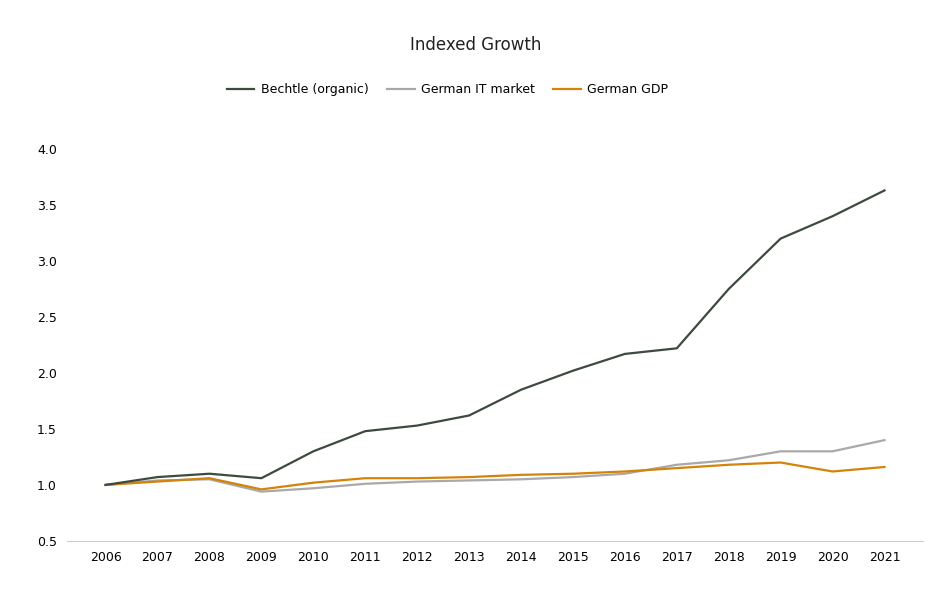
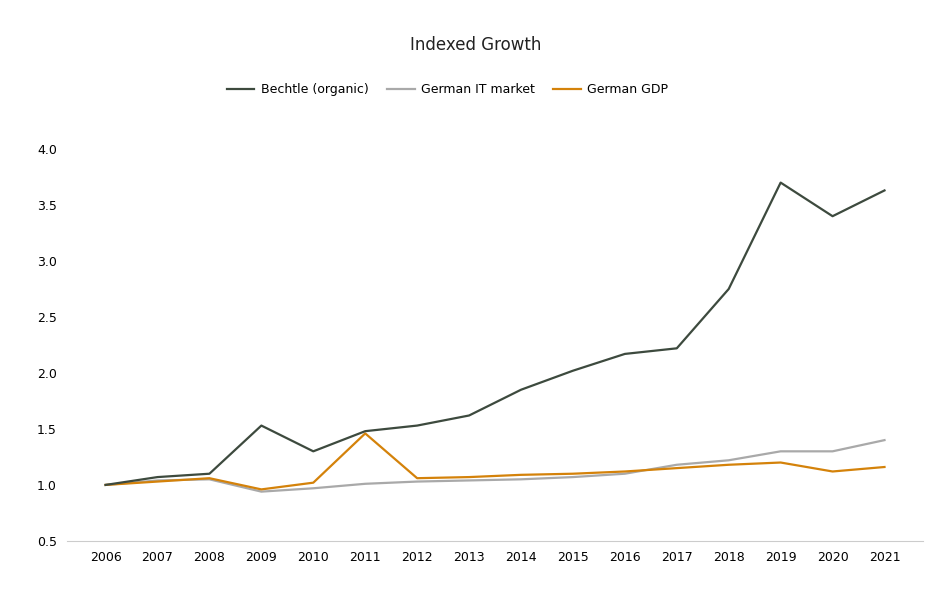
Bechtle (organic)/2009: 1.06 -> 1.53
German GDP/2011: 1.06 -> 1.46
Bechtle (organic)/2019: 3.20 -> 3.70
